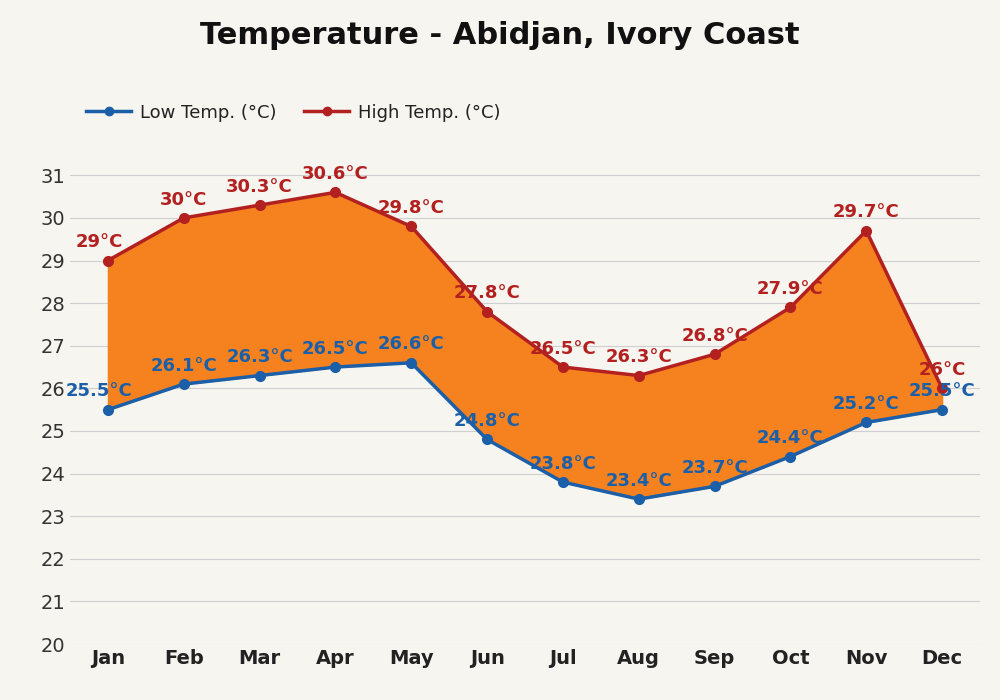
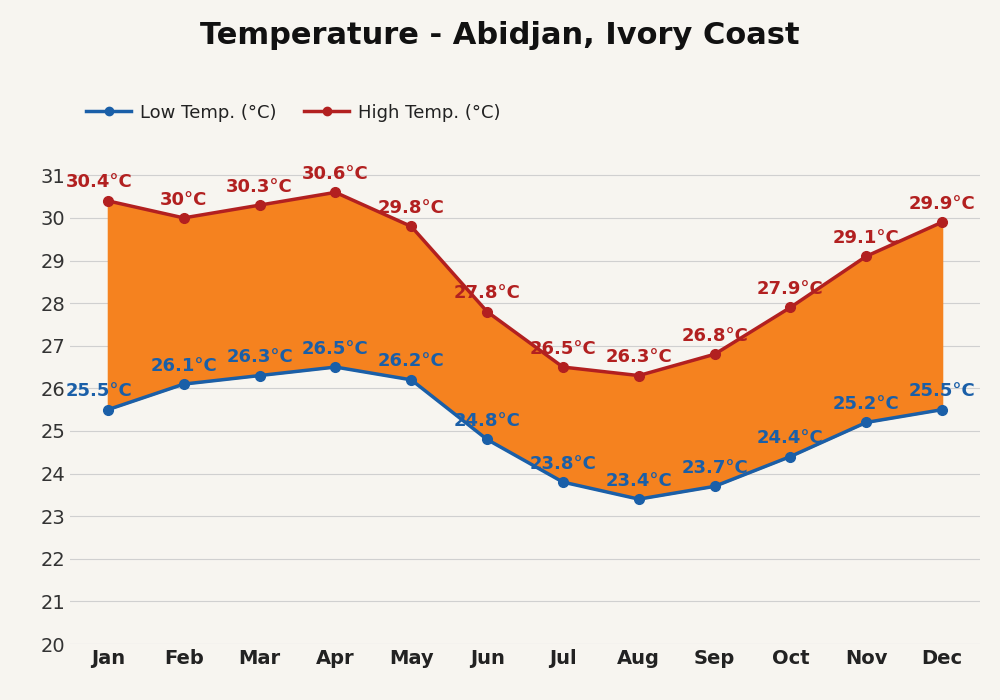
High Temp. (°C)/Jan: 29°C -> 30.4°C
Low Temp. (°C)/May: 26.6°C -> 26.2°C
High Temp. (°C)/Nov: 29.7°C -> 29.1°C
High Temp. (°C)/Dec: 26°C -> 29.9°C
